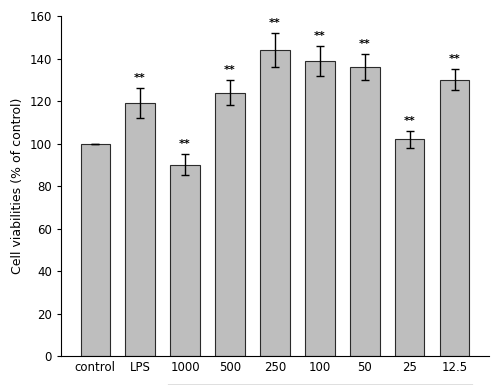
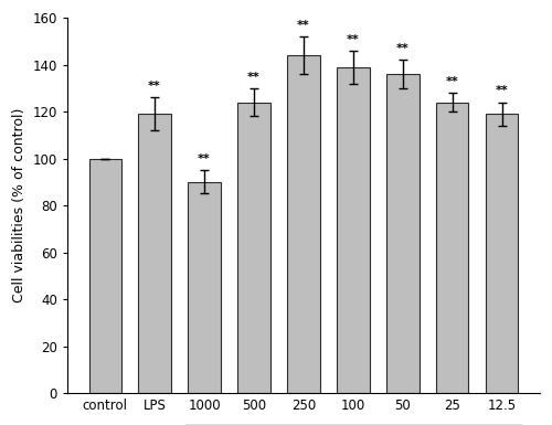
25: 102 -> 124
12.5: 130 -> 119
